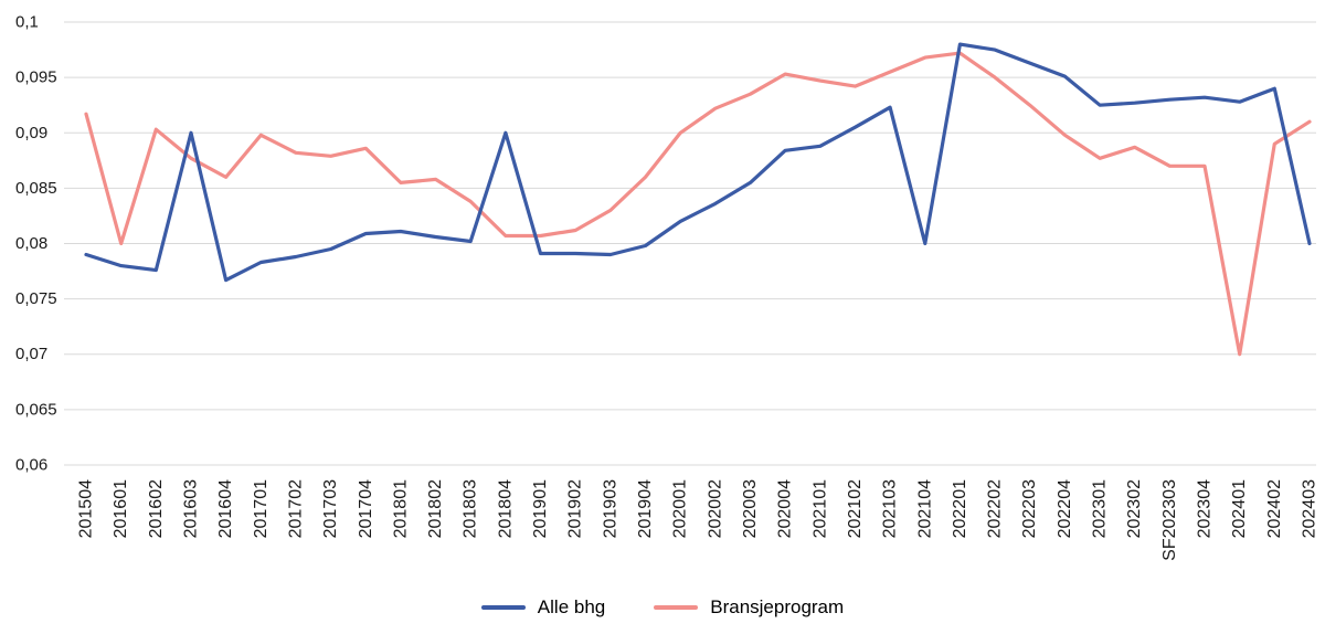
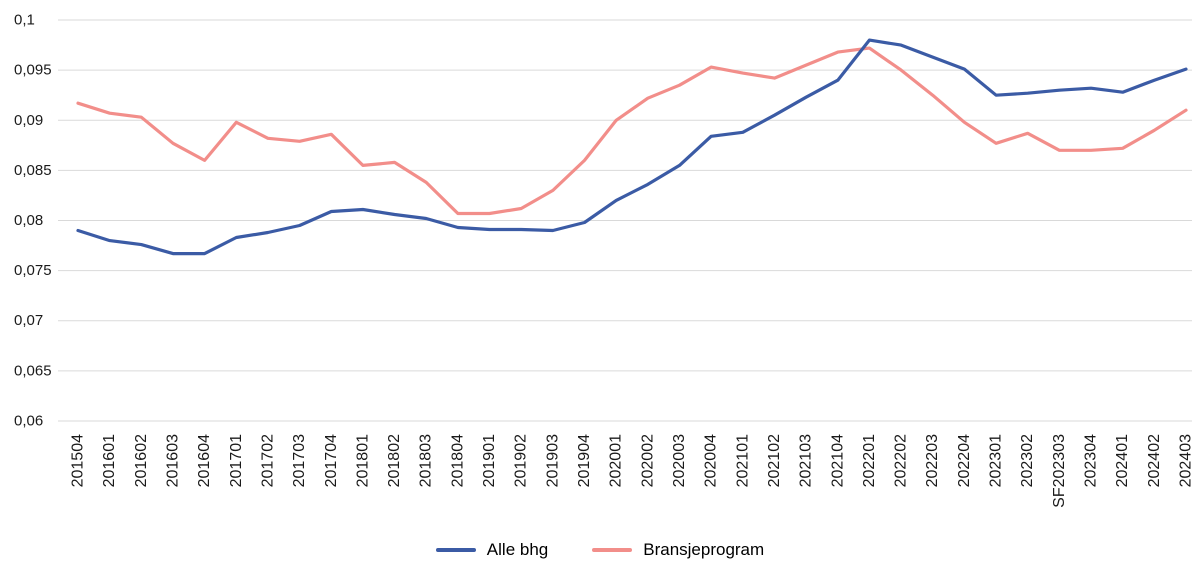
Bransjeprogram/201601: 0,08 -> 0,09
Alle bhg/201603: 0,09 -> 0,08
Alle bhg/201804: 0,09 -> 0,08
Alle bhg/202104: 0,08 -> 0,09
Bransjeprogram/202401: 0,07 -> 0,09
Alle bhg/202403: 0,08 -> 0,10
